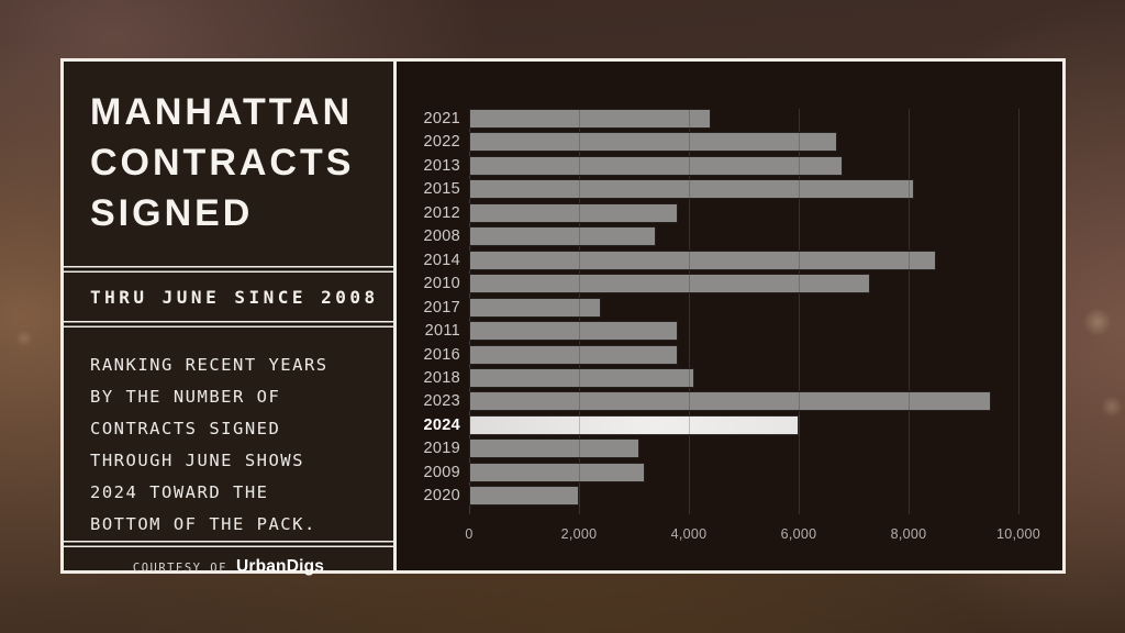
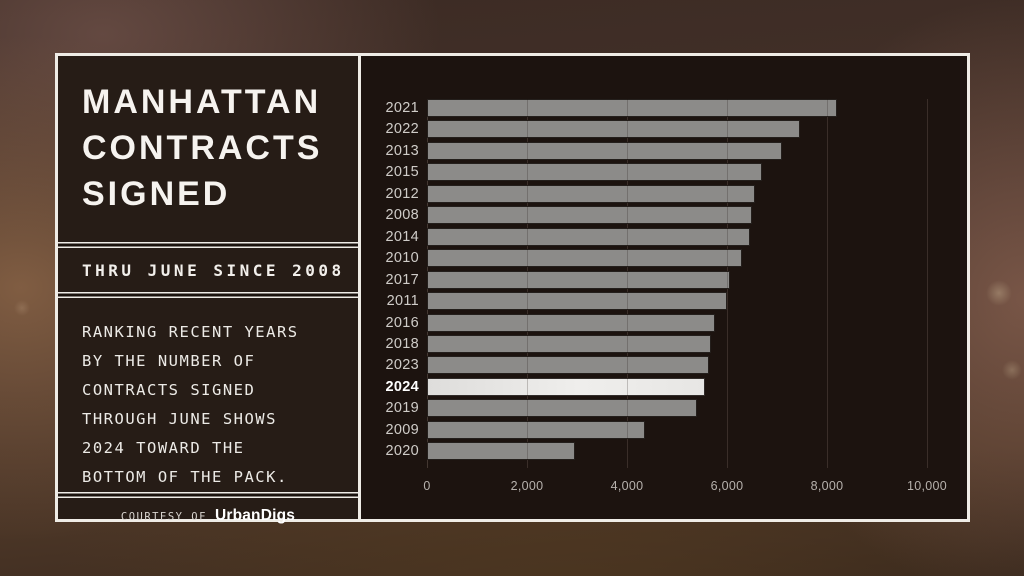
2021: 4400 -> 8200
2022: 6700 -> 7400
2013: 6800 -> 7100
2015: 8100 -> 6700
2012: 3800 -> 6600
2008: 3400 -> 6500
2014: 8500 -> 6400
2010: 7300 -> 6300
2017: 2400 -> 6000
2011: 3800 -> 6000
2016: 3800 -> 5800
2018: 4100 -> 5700
2023: 9500 -> 5600
2024: 6000 -> 5600
2019: 3100 -> 5400
2009: 3200 -> 4400
2020: 2000 -> 3000
